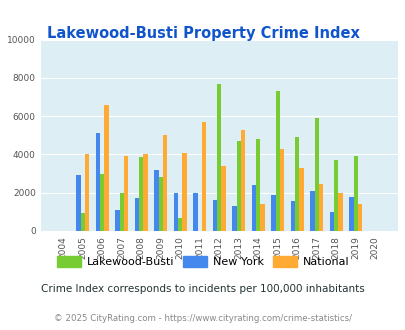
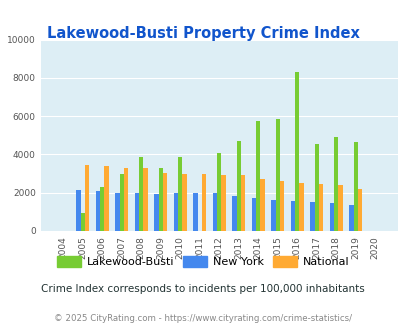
New York/2005: 2900 -> 2200
National/2005: 4000 -> 3400
New York/2006: 5100 -> 2100
Lakewood-Busti/2006: 3000 -> 2300
National/2006: 6600 -> 3400
New York/2007: 1100 -> 2000
Lakewood-Busti/2007: 2000 -> 3000
National/2007: 3900 -> 3300
New York/2008: 1700 -> 2000
National/2008: 4000 -> 3300
New York/2009: 3200 -> 2000
Lakewood-Busti/2009: 2800 -> 3300
National/2009: 5000 -> 3000
Lakewood-Busti/2010: 700 -> 3800
National/2010: 4100 -> 3000
National/2011: 5700 -> 3000
New York/2012: 1600 -> 2000
Lakewood-Busti/2012: 7700 -> 4000
National/2012: 3400 -> 3000
New York/2013: 1300 -> 1800
National/2013: 5300 -> 2900
New York/2014: 2400 -> 1800
Lakewood-Busti/2014: 4800 -> 5800
National/2014: 1400 -> 2700
New York/2015: 1900 -> 1600
Lakewood-Busti/2015: 7300 -> 5800
National/2015: 4300 -> 2600
Lakewood-Busti/2016: 4900 -> 8300
National/2016: 3300 -> 2500
New York/2017: 2100 -> 1500
Lakewood-Busti/2017: 5900 -> 4600
New York/2018: 1000 -> 1400
Lakewood-Busti/2018: 3700 -> 4900
National/2018: 2000 -> 2400
New York/2019: 1800 -> 1400
Lakewood-Busti/2019: 3900 -> 4600
National/2019: 1400 -> 2200
